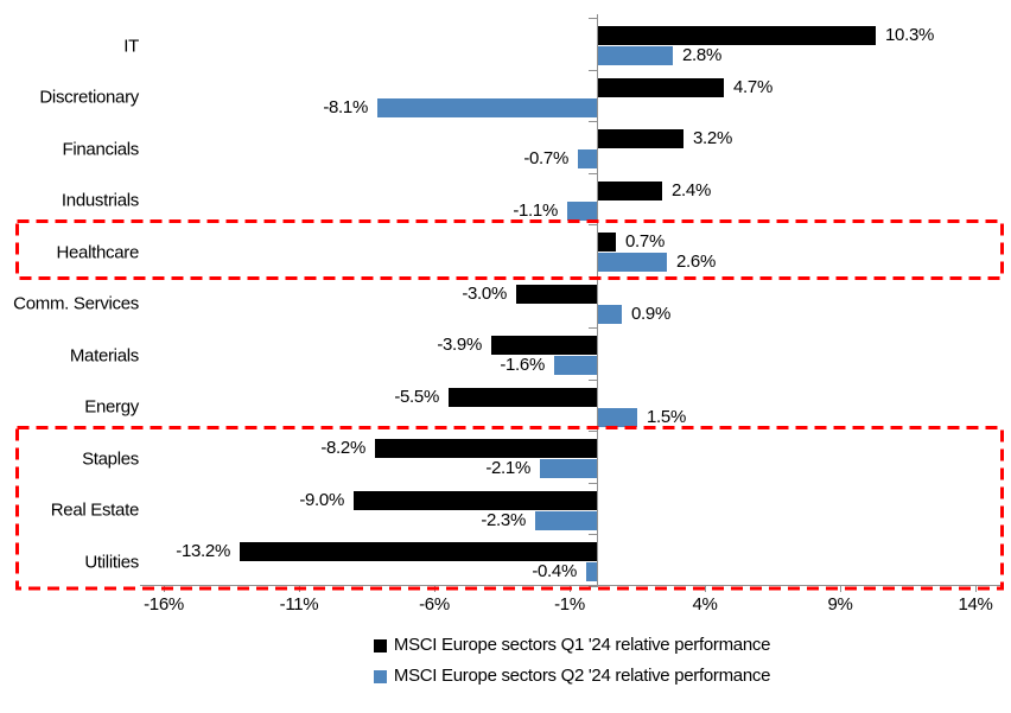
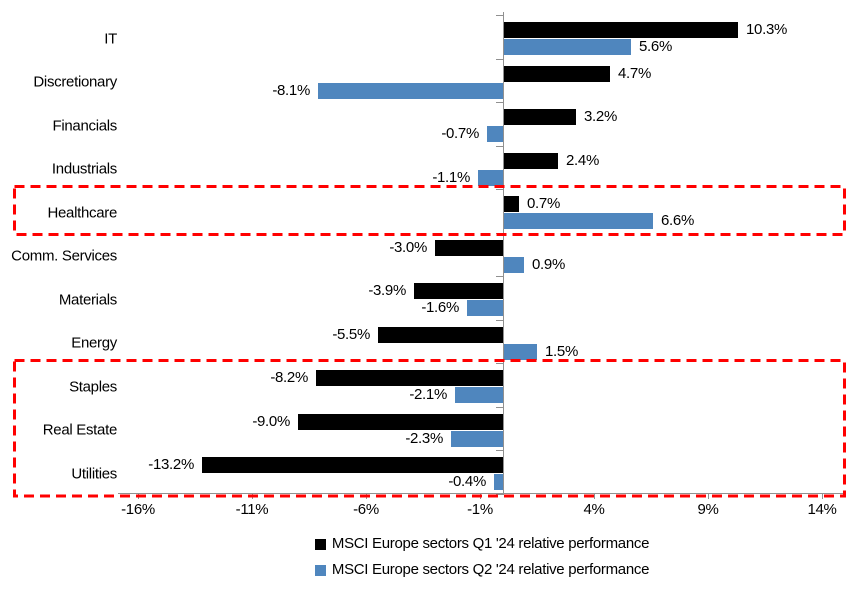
MSCI Europe sectors Q2 '24 relative performance/IT: 2.8% -> 5.6%
MSCI Europe sectors Q2 '24 relative performance/Healthcare: 2.6% -> 6.6%
